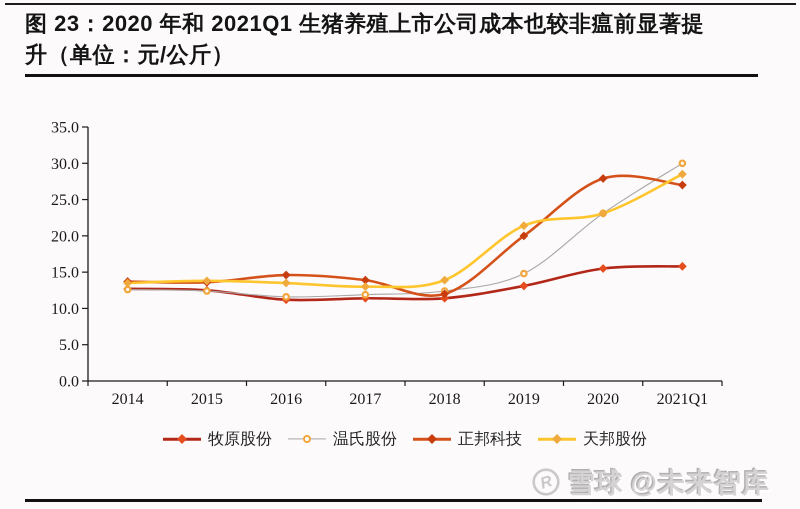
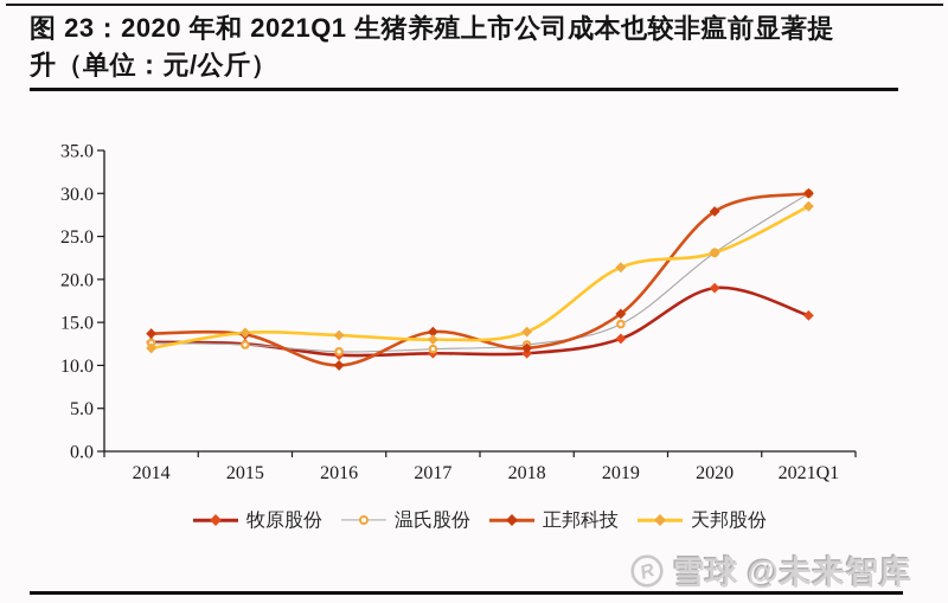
天邦股份/2014: 14 -> 12
正邦科技/2016: 15 -> 10
正邦科技/2019: 20 -> 16
牧原股份/2020: 16 -> 19
正邦科技/2021Q1: 27 -> 30
